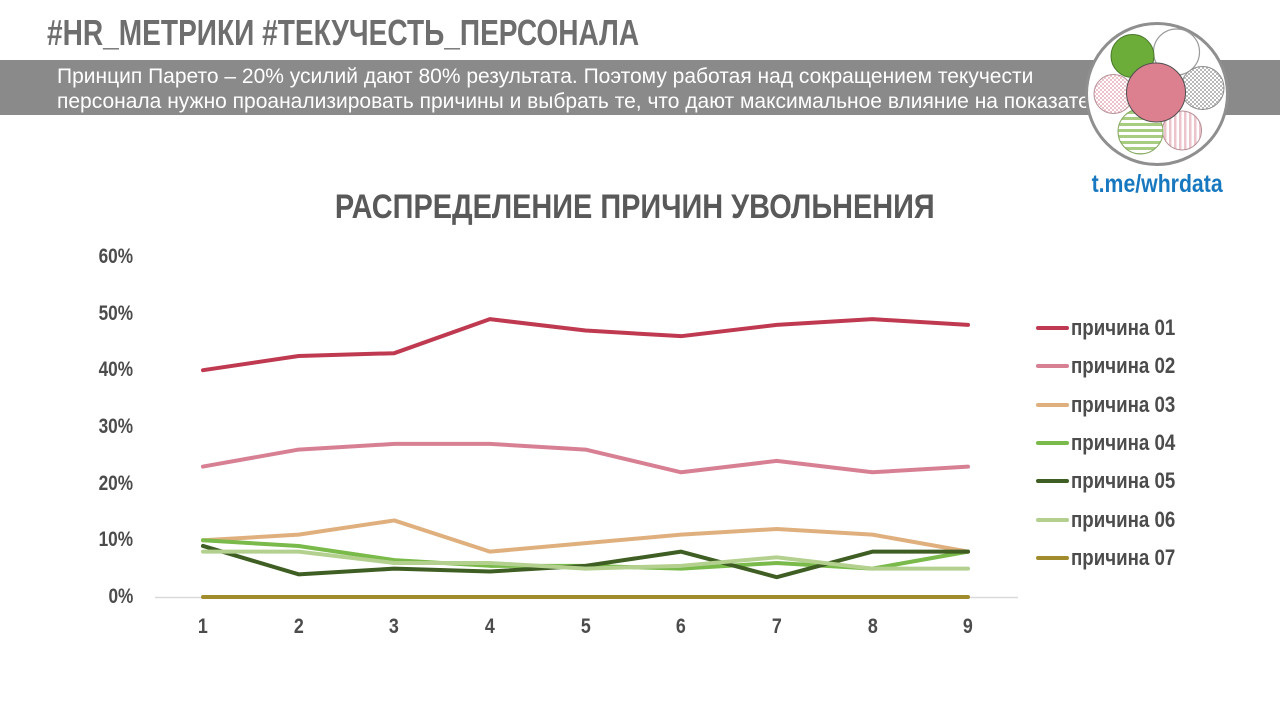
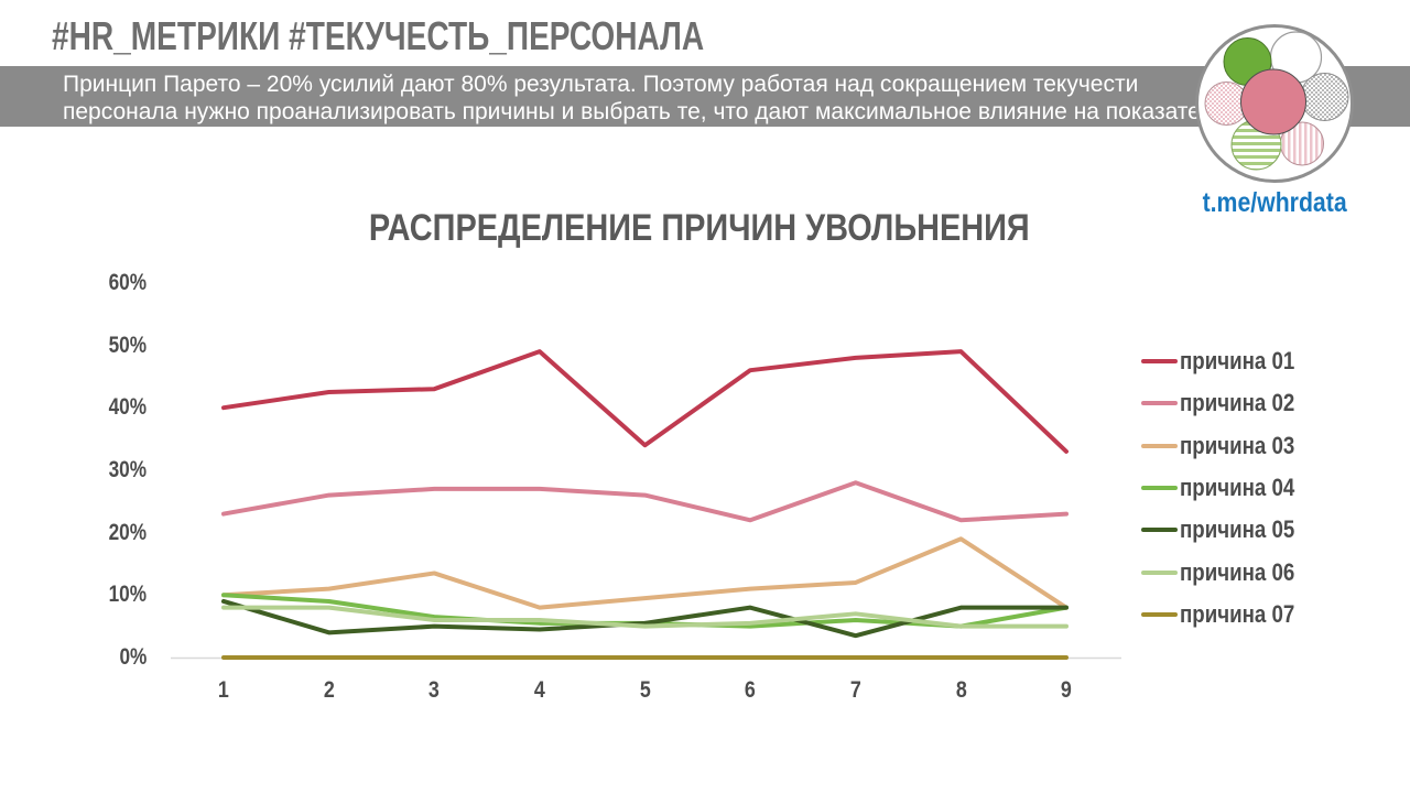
причина 01/5: 47% -> 34%
причина 02/7: 24% -> 28%
причина 03/8: 11% -> 19%
причина 01/9: 48% -> 33%
